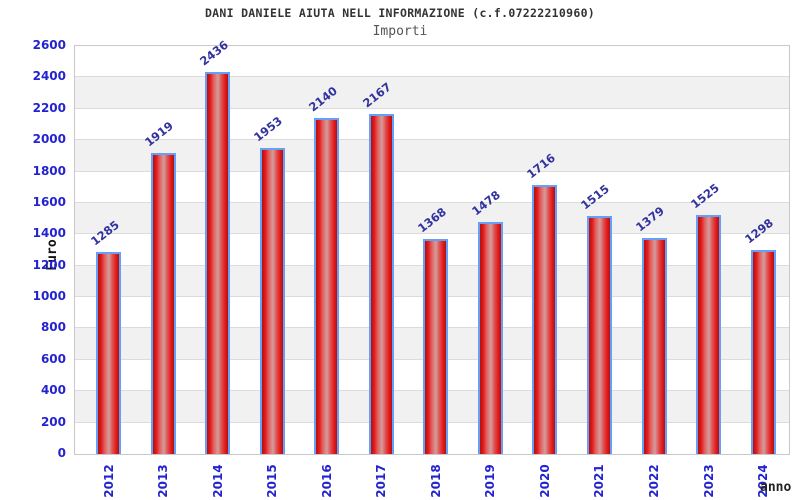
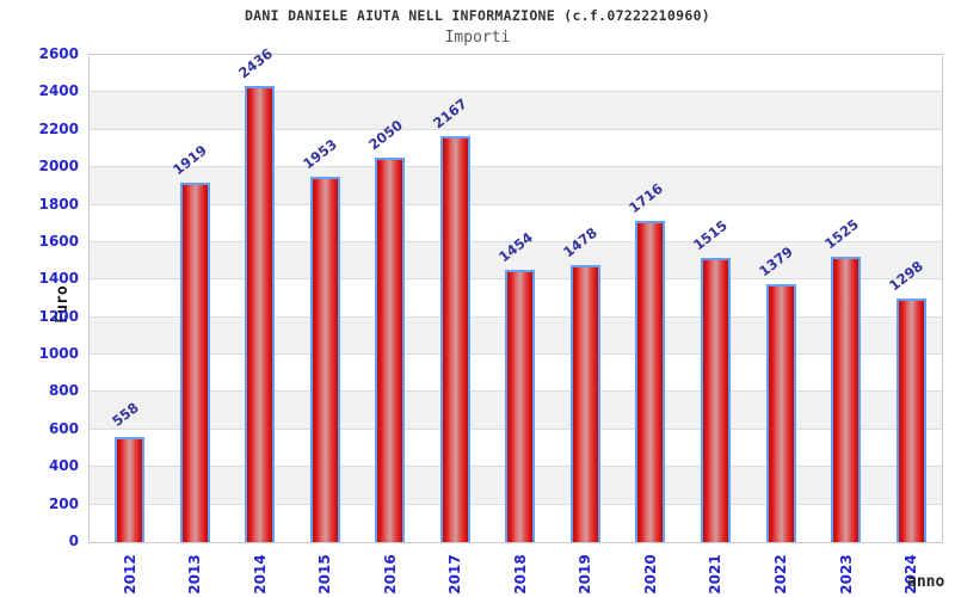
2012: 1285 -> 558
2016: 2140 -> 2050
2018: 1368 -> 1454
